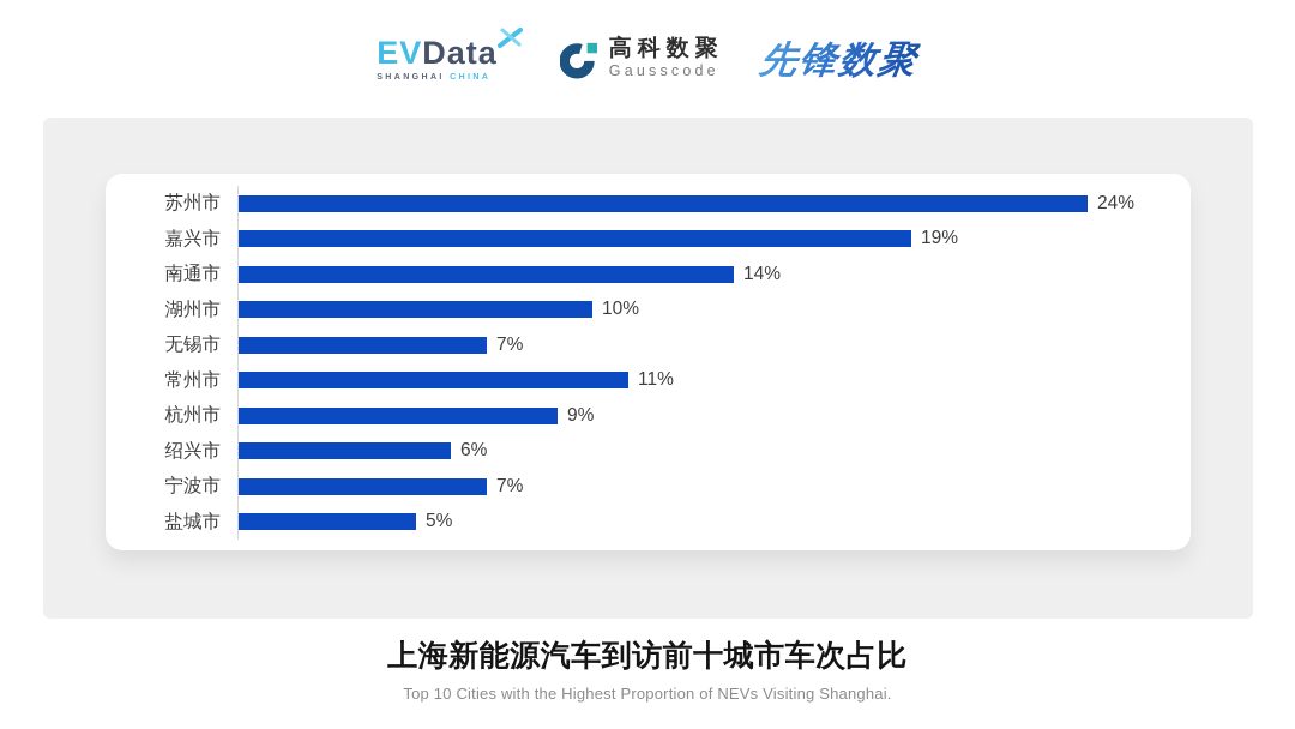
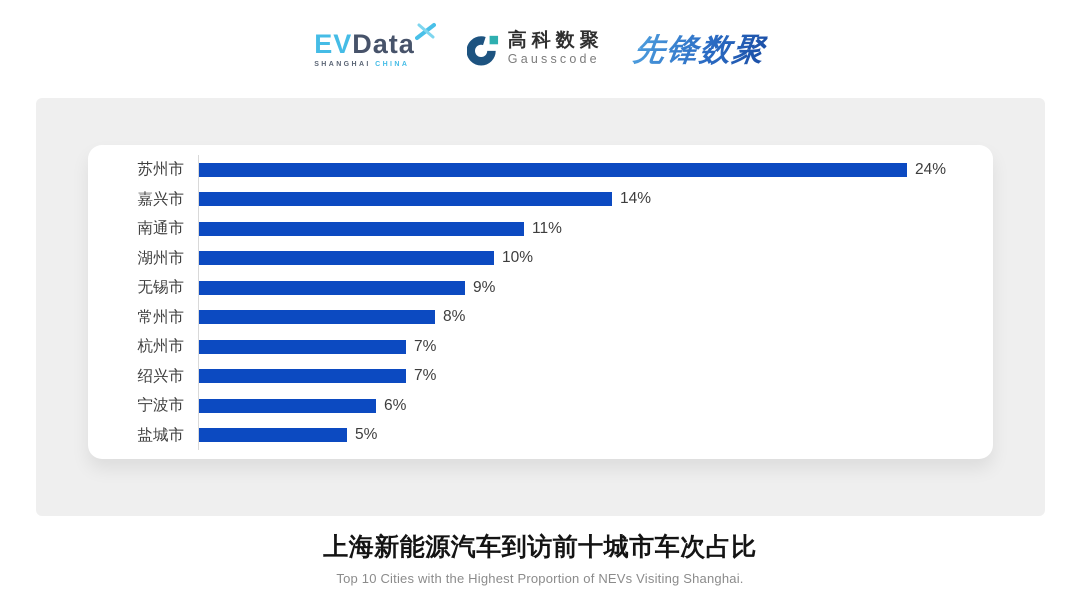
嘉兴市: 19% -> 14%
南通市: 14% -> 11%
无锡市: 7% -> 9%
常州市: 11% -> 8%
杭州市: 9% -> 7%
绍兴市: 6% -> 7%
宁波市: 7% -> 6%
